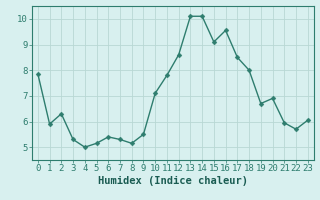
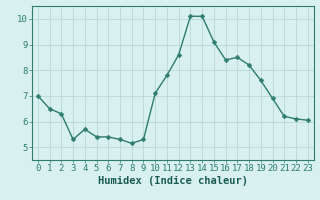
0: 7.85 -> 7.00
1: 5.90 -> 6.50
4: 5.00 -> 5.70
5: 5.15 -> 5.40
9: 5.50 -> 5.30
16: 9.55 -> 8.40
18: 8.00 -> 8.20
19: 6.70 -> 7.60
21: 5.95 -> 6.20
22: 5.70 -> 6.10
